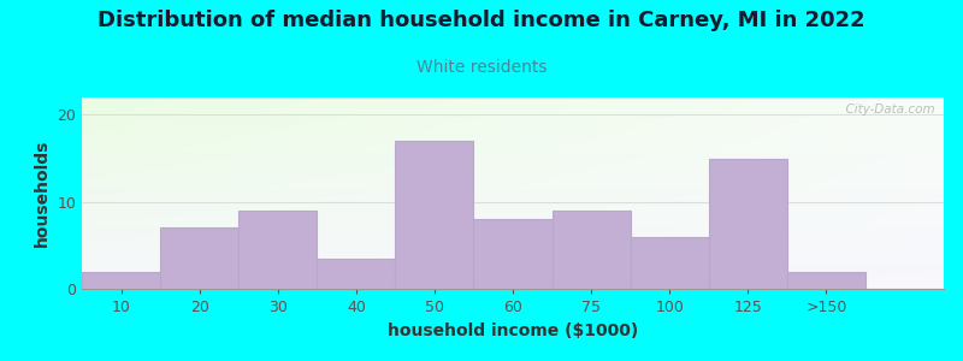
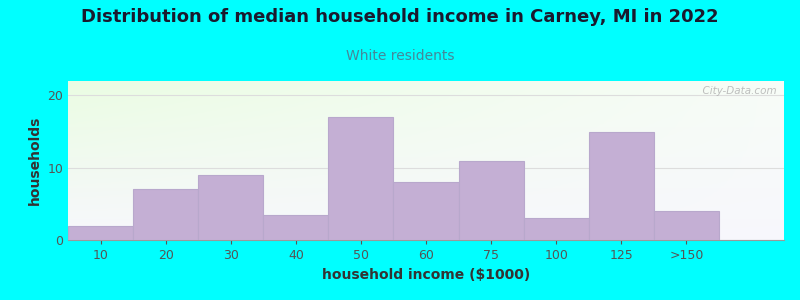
75: 9.0 -> 11.0
100: 6.0 -> 3.0
>150: 2.0 -> 4.0
